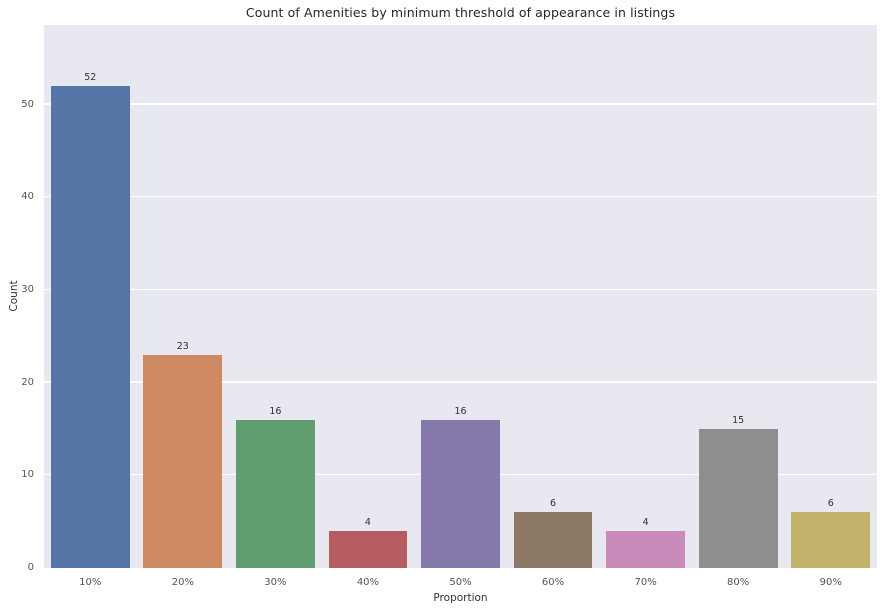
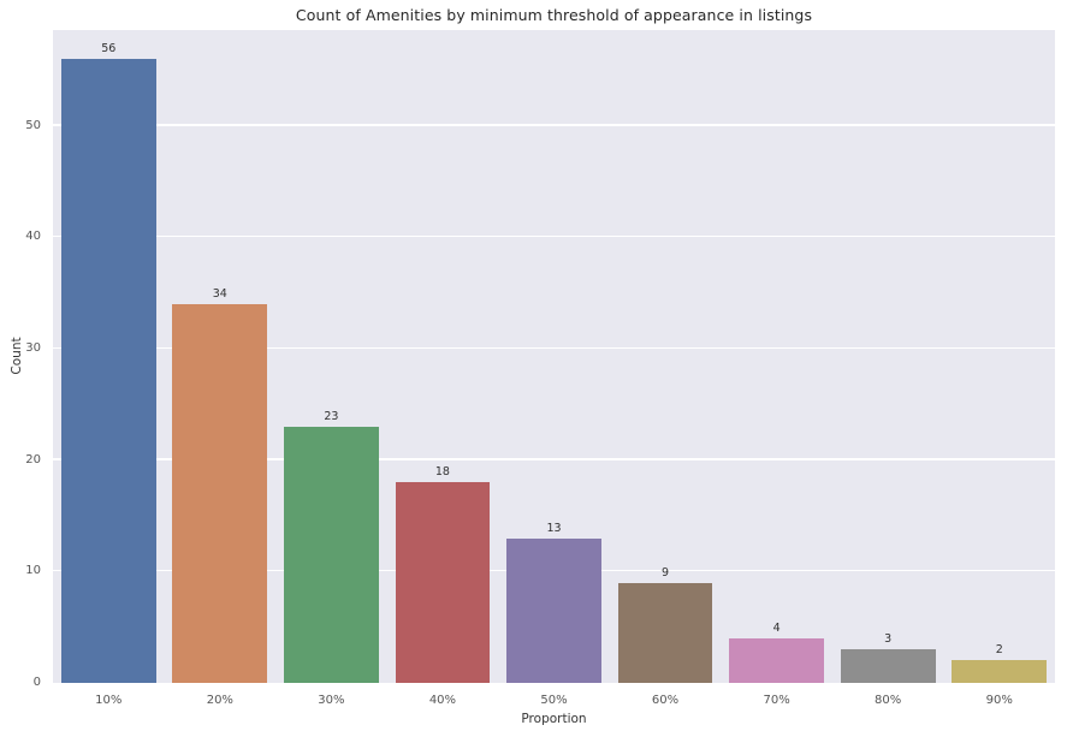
10%: 52 -> 56
20%: 23 -> 34
30%: 16 -> 23
40%: 4 -> 18
50%: 16 -> 13
60%: 6 -> 9
80%: 15 -> 3
90%: 6 -> 2
